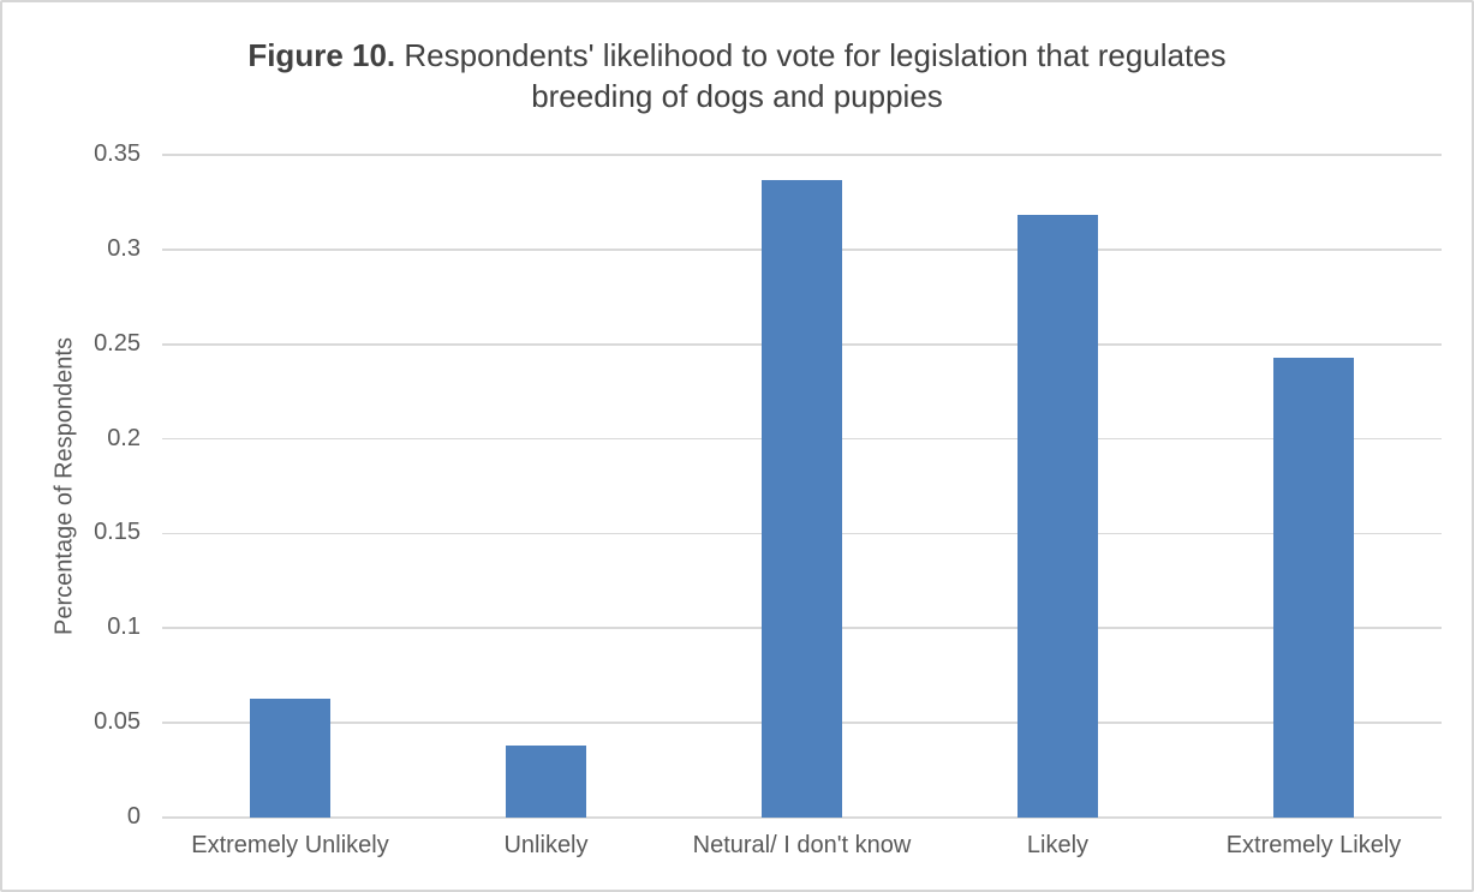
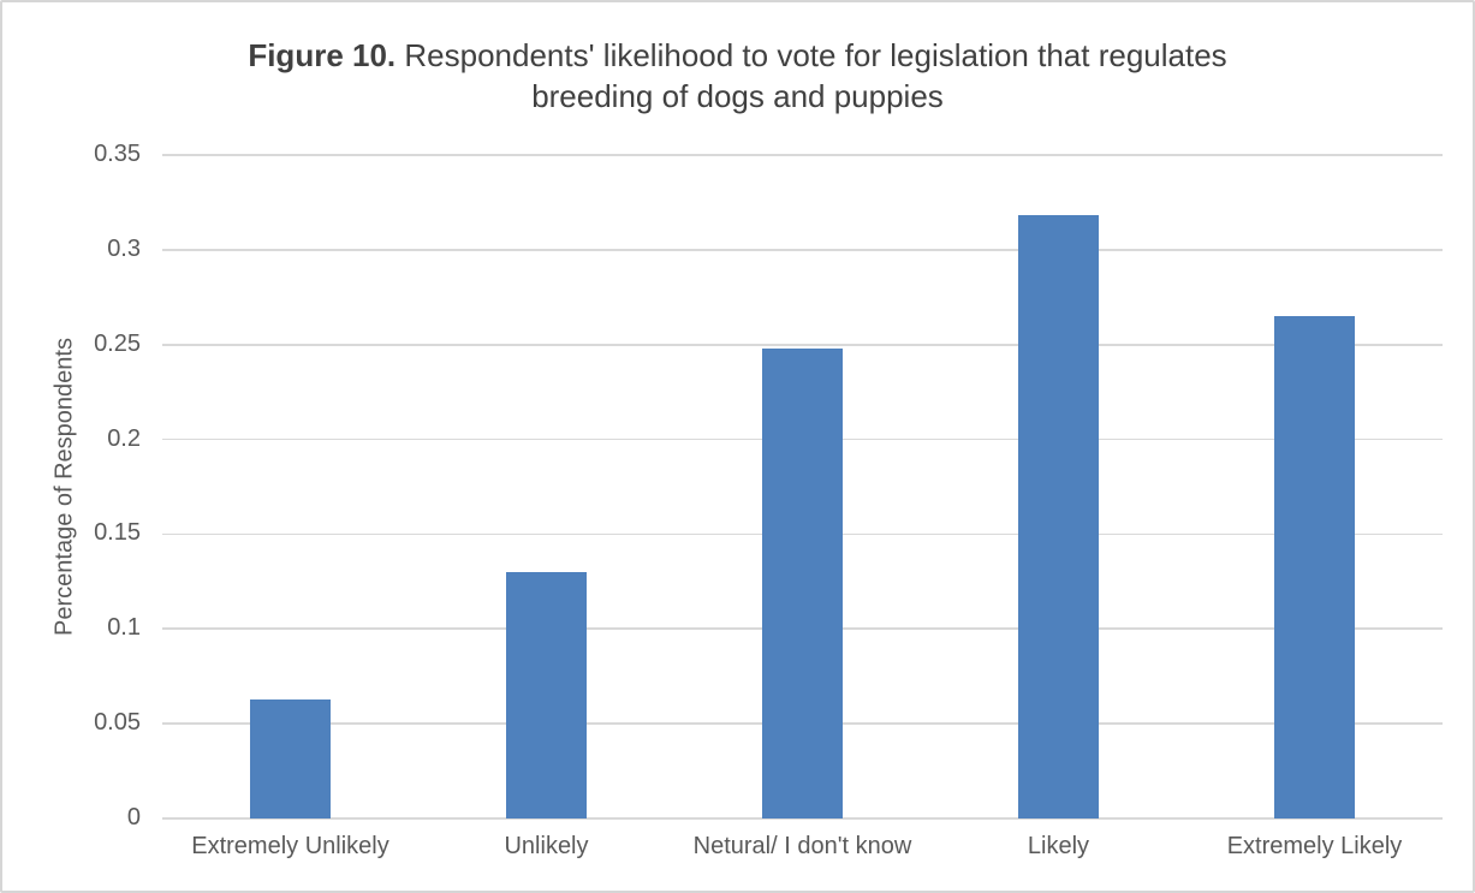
Unlikely: 0.038 -> 0.130
Netural/ I don't know: 0.337 -> 0.248
Extremely Likely: 0.243 -> 0.265
